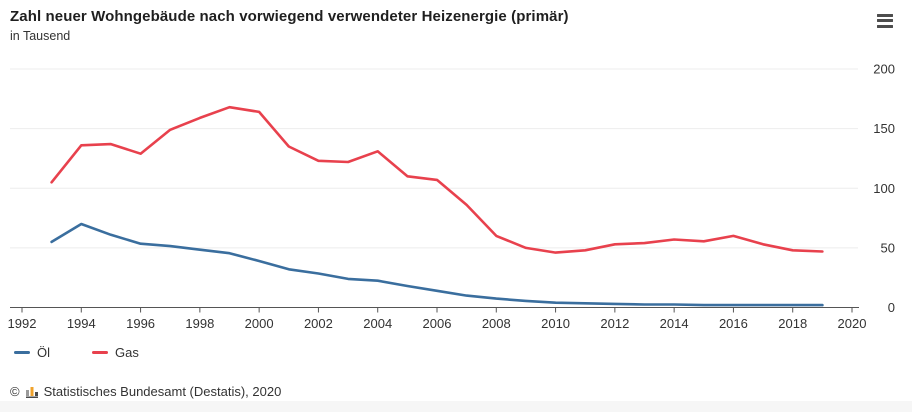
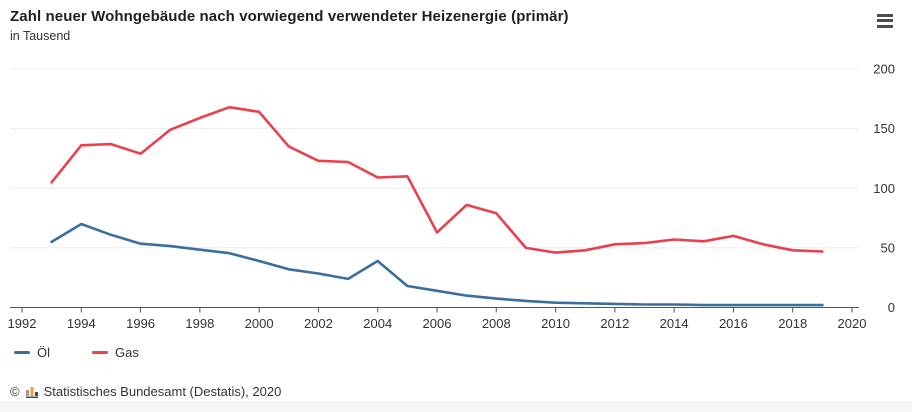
Öl/2004: 22 -> 39
Gas/2004: 131 -> 109
Gas/2006: 107 -> 63
Gas/2008: 60 -> 79
